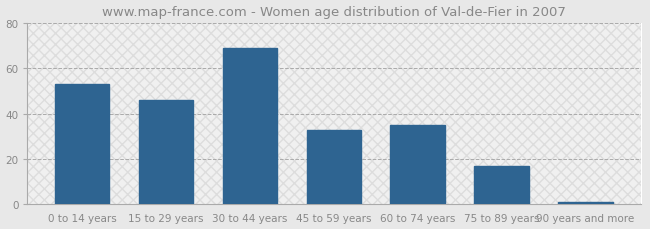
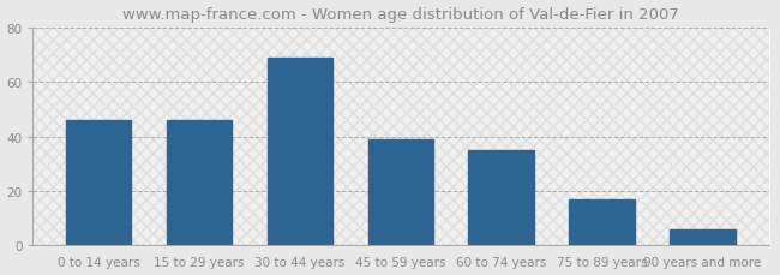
0 to 14 years: 53 -> 46
45 to 59 years: 33 -> 39
90 years and more: 1 -> 6
